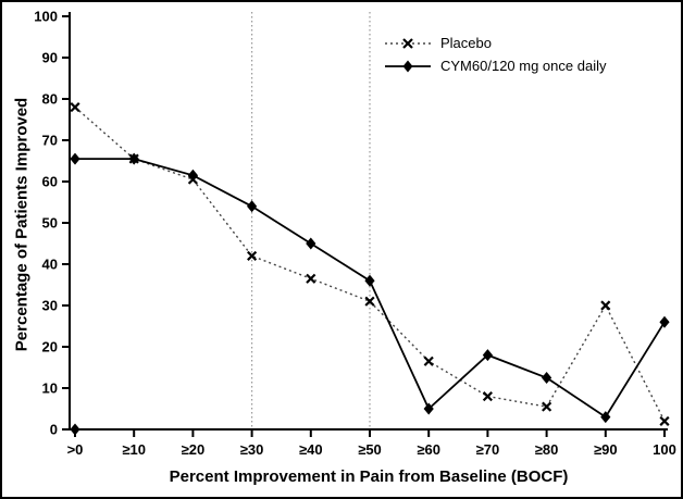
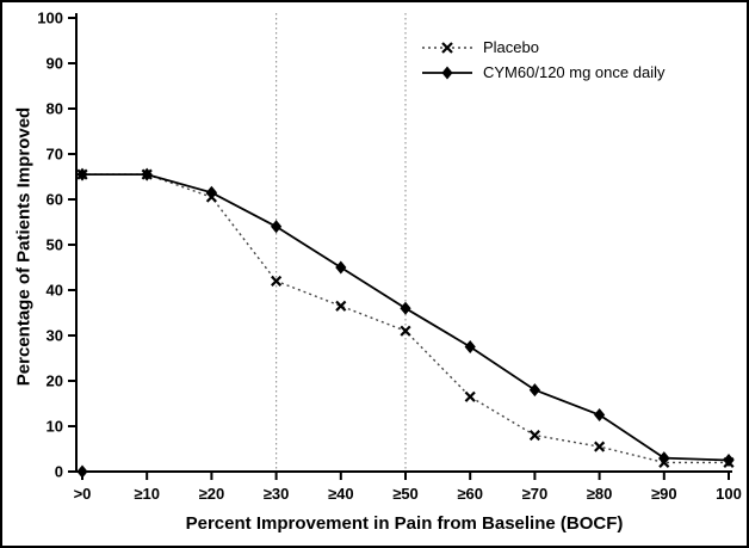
Placebo/>0: 78 -> 66
CYM60/120 mg once daily/≥60: 5 -> 28
Placebo/≥90: 30 -> 2
CYM60/120 mg once daily/100: 26 -> 2
